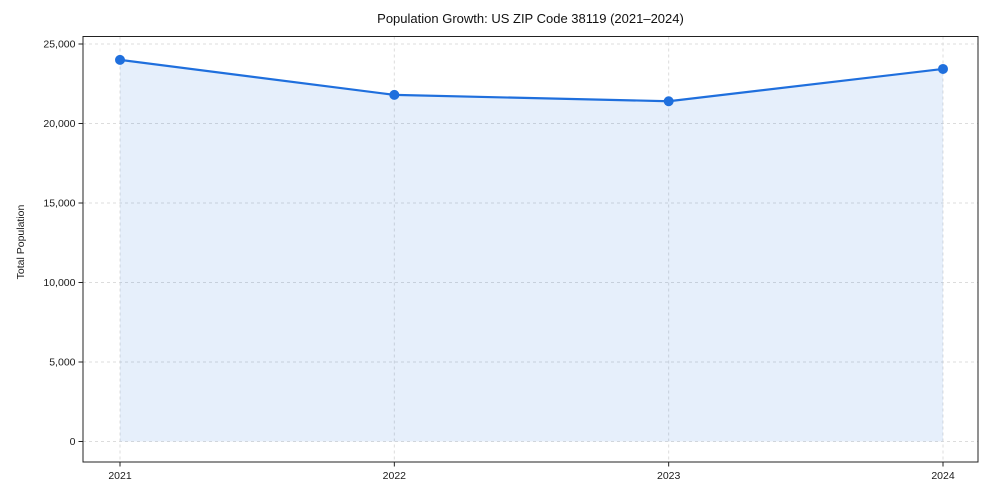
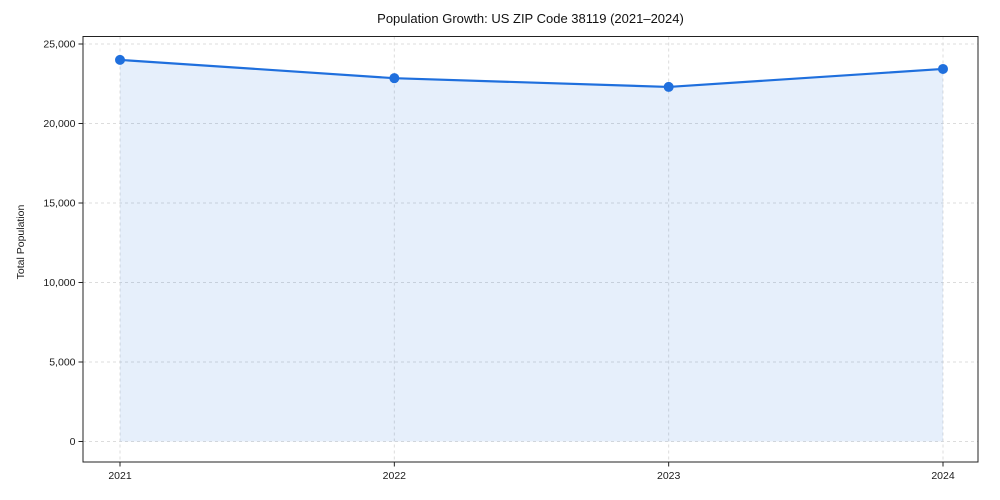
2022: 21800 -> 22800
2023: 21400 -> 22300
